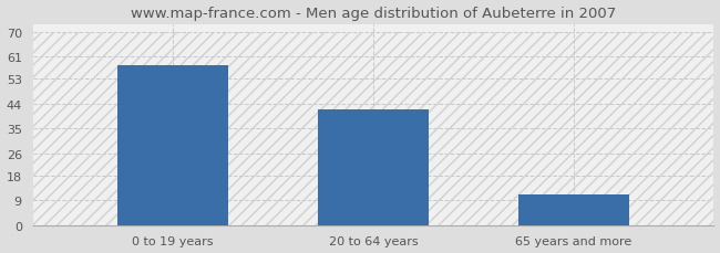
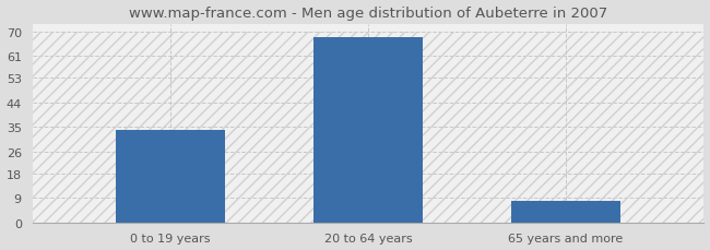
0 to 19 years: 58 -> 34
20 to 64 years: 42 -> 68
65 years and more: 11 -> 8
